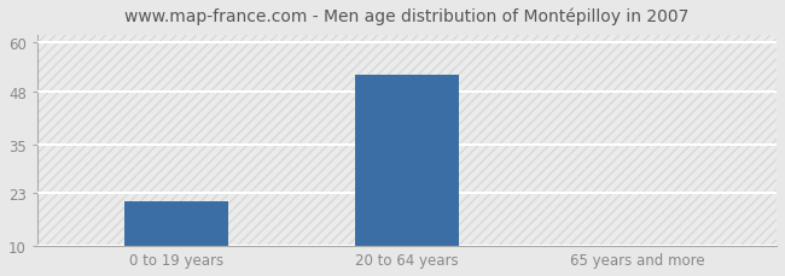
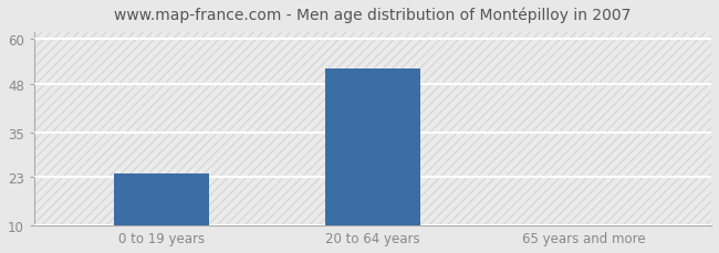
0 to 19 years: 21 -> 24
